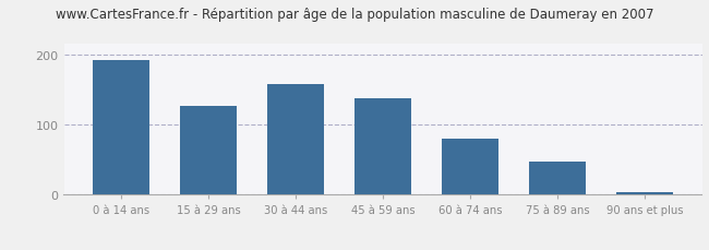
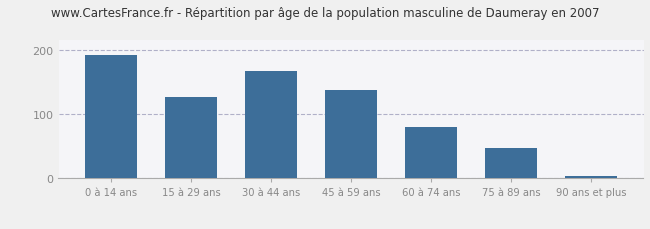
30 à 44 ans: 158 -> 168
